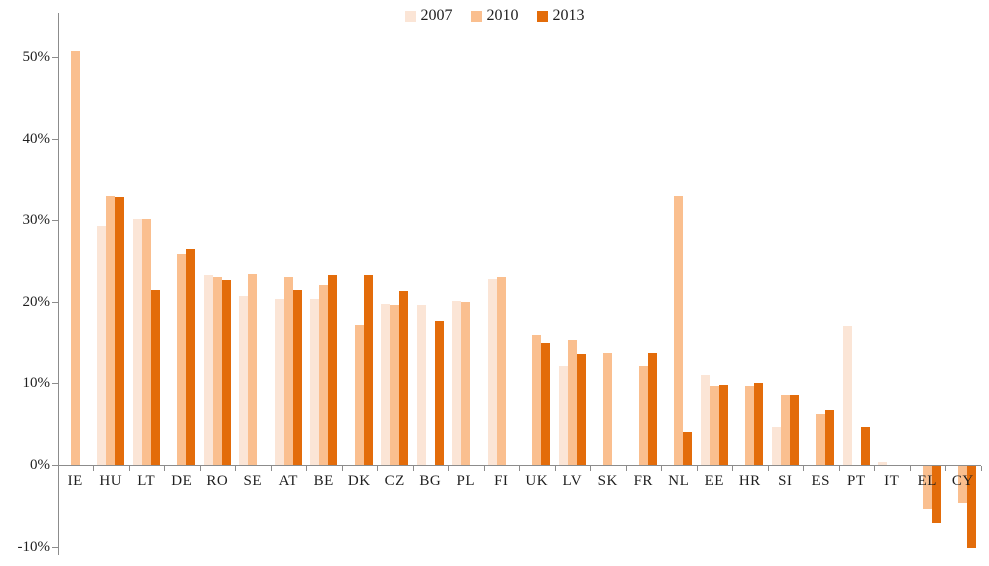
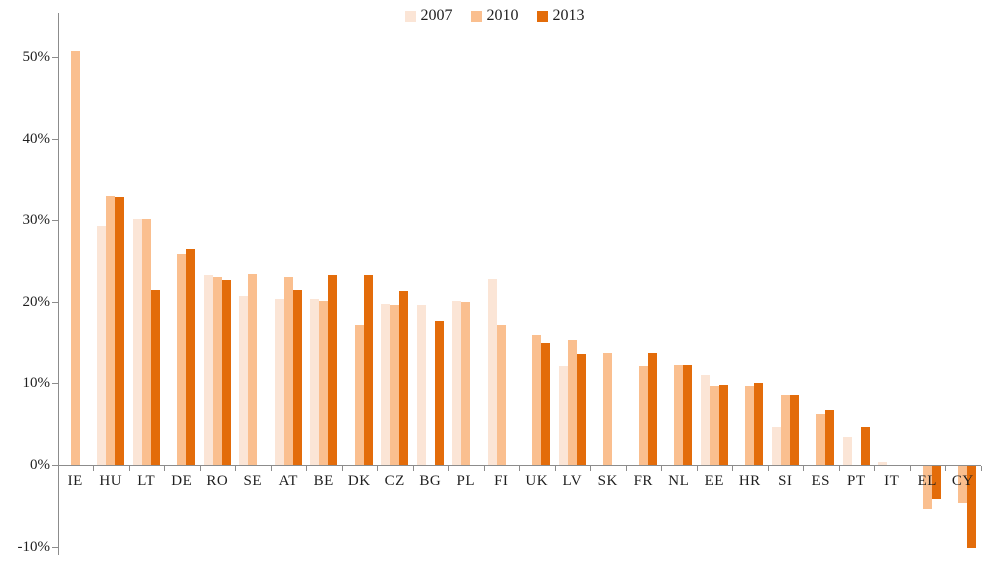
2010/BE: 22% -> 20%
2010/FI: 23% -> 17%
2010/NL: 33% -> 12%
2013/NL: 4% -> 12%
2007/PT: 17% -> 3%
2013/EL: -7% -> -4%
